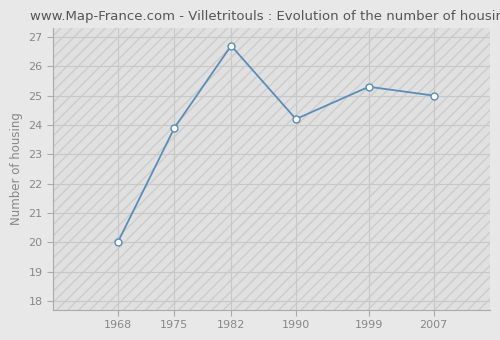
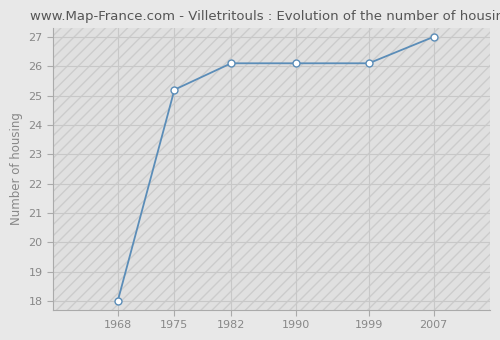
1968: 20.0 -> 18.0
1975: 23.9 -> 25.2
1982: 26.7 -> 26.1
1990: 24.2 -> 26.1
1999: 25.3 -> 26.1
2007: 25.0 -> 27.0
